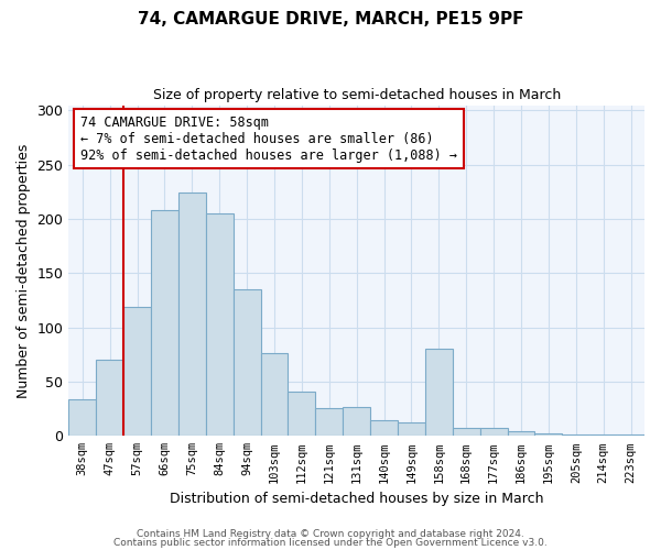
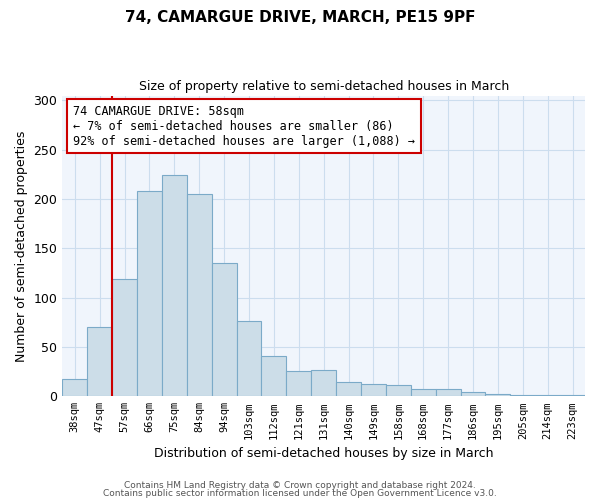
38sqm: 34 -> 18
158sqm: 80 -> 11
